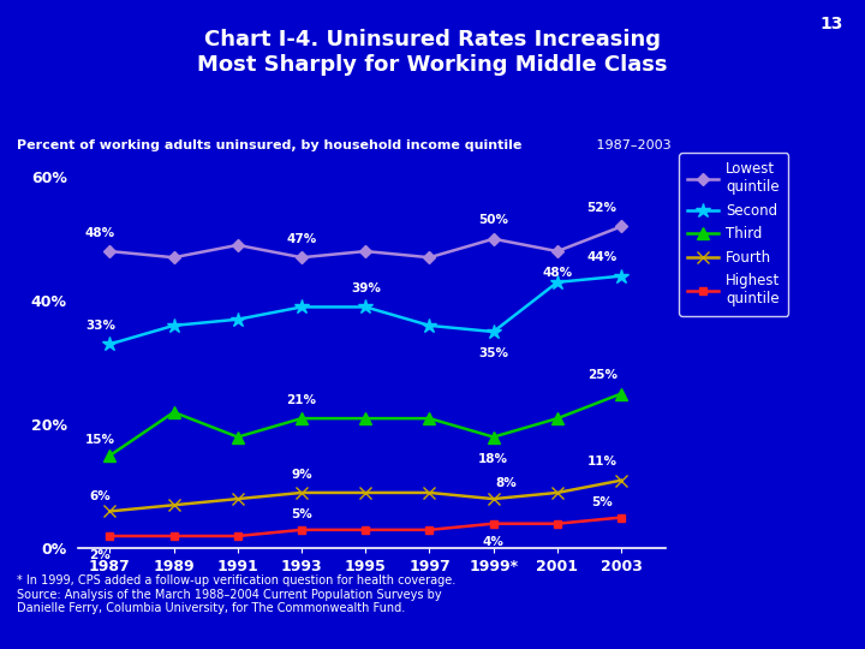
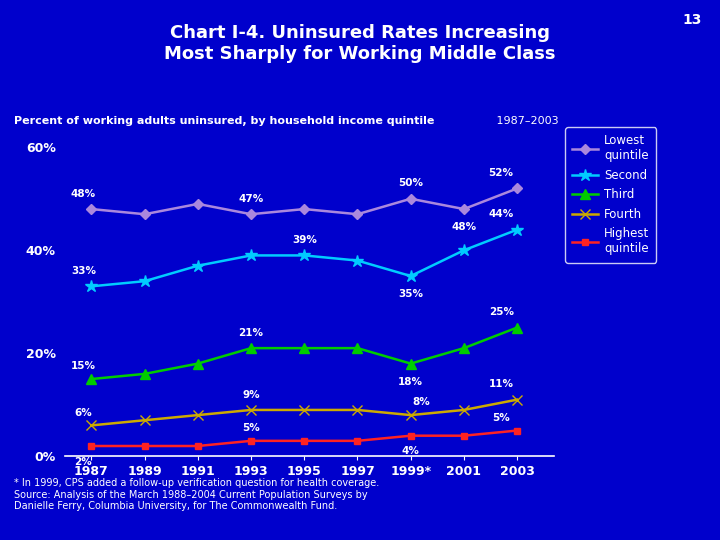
Second/1989: 36% -> 34%
Third/1989: 22% -> 16%
Second/1997: 36% -> 38%
Second/2001: 43% -> 40%
